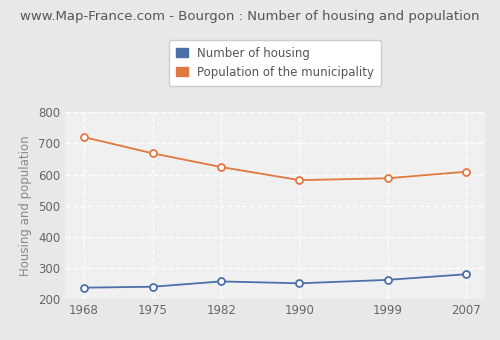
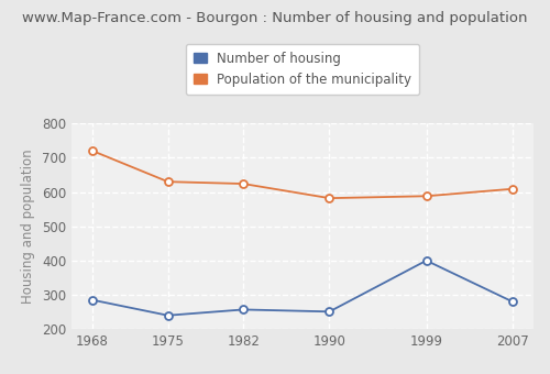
Number of housing/1968: 237 -> 285
Population of the municipality/1975: 668 -> 630
Number of housing/1999: 262 -> 400
